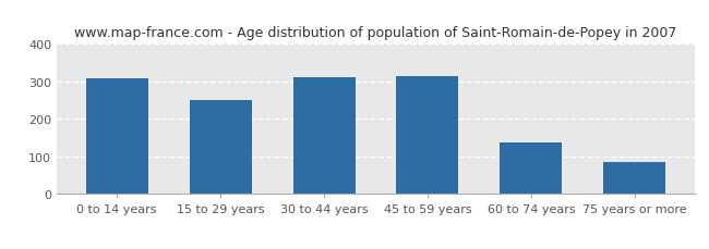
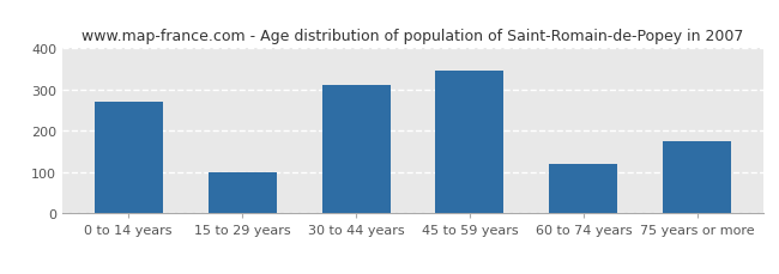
0 to 14 years: 308 -> 270
15 to 29 years: 250 -> 100
45 to 59 years: 313 -> 345
60 to 74 years: 137 -> 120
75 years or more: 85 -> 175
